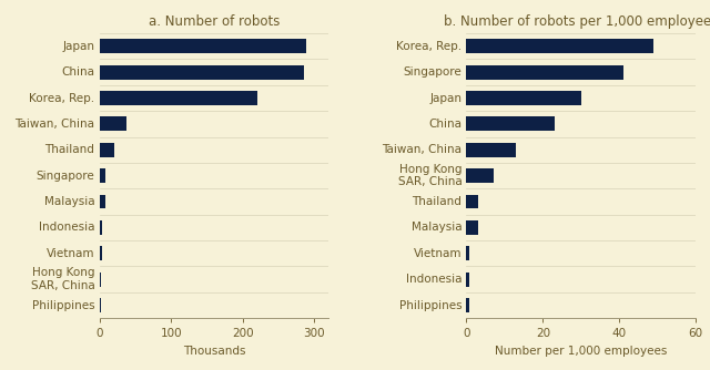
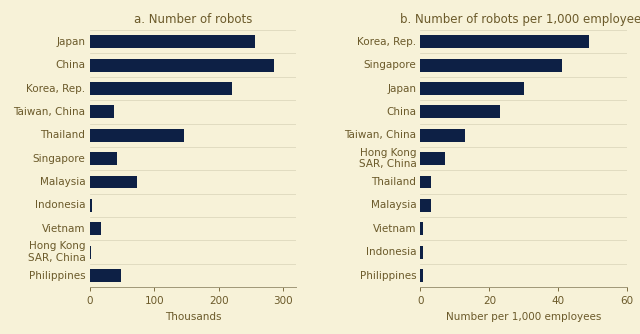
a. Number of robots/Japan: 288 -> 256
a. Number of robots/Thailand: 20 -> 146
a. Number of robots/Singapore: 9 -> 42
a. Number of robots/Malaysia: 8 -> 74
a. Number of robots/Vietnam: 4 -> 18
a. Number of robots/Philippines: 2 -> 48
